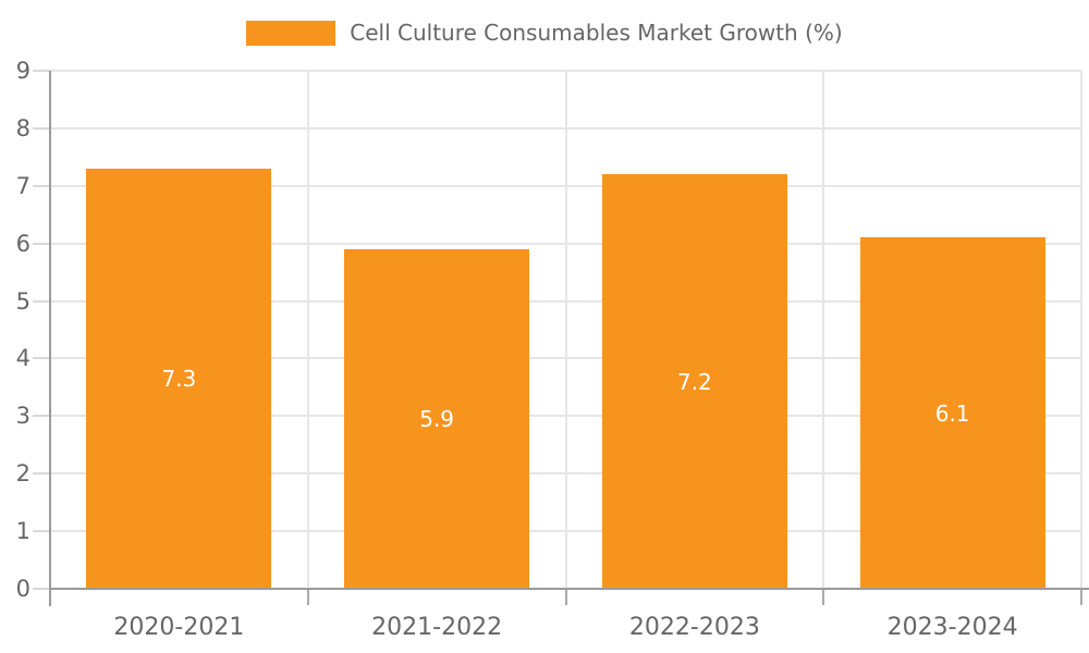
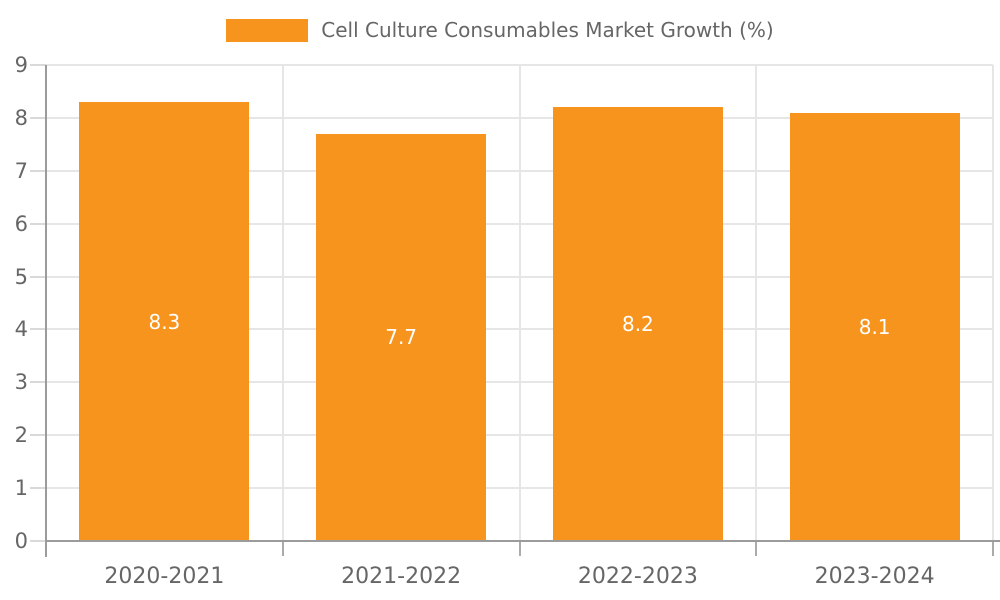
2020-2021: 7.3 -> 8.3
2021-2022: 5.9 -> 7.7
2022-2023: 7.2 -> 8.2
2023-2024: 6.1 -> 8.1
